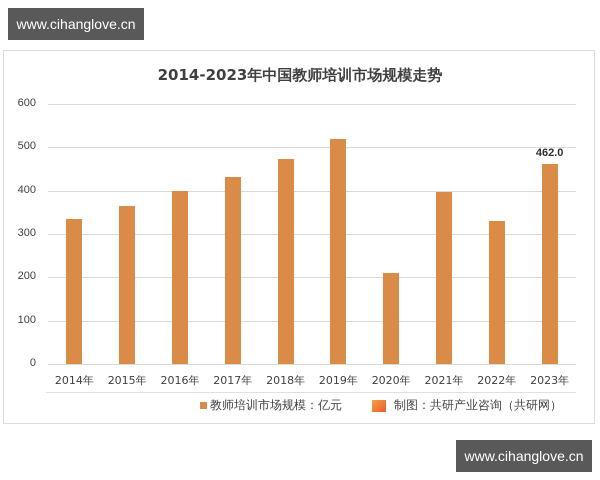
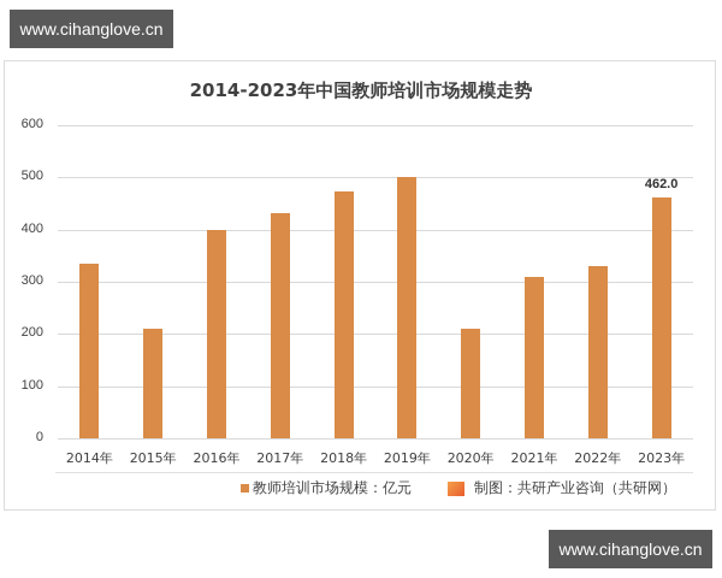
2015年: 360 -> 210
2019年: 520 -> 500
2021年: 400 -> 310
